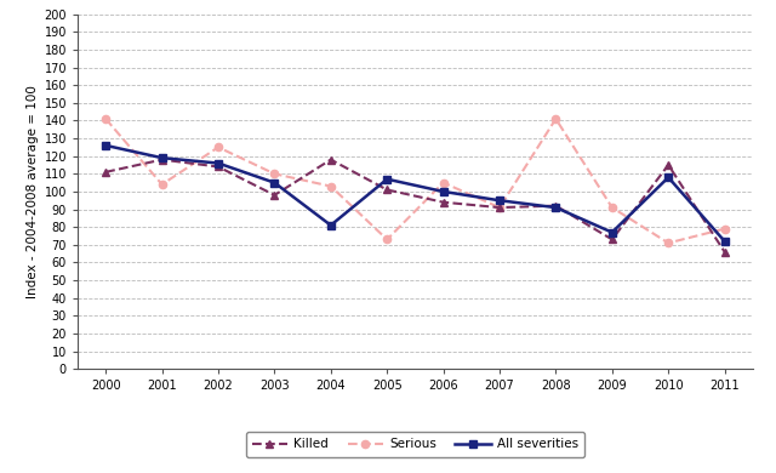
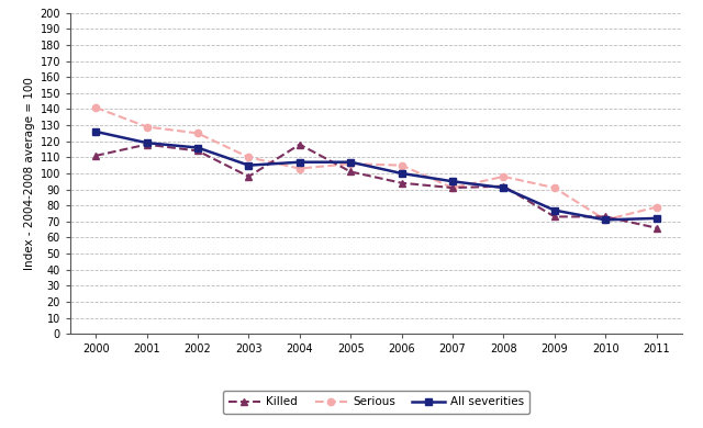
Serious/2001: 104 -> 129
All severities/2004: 81 -> 107
Serious/2005: 73 -> 106
Serious/2008: 141 -> 98
Killed/2010: 115 -> 73
All severities/2010: 108 -> 71
